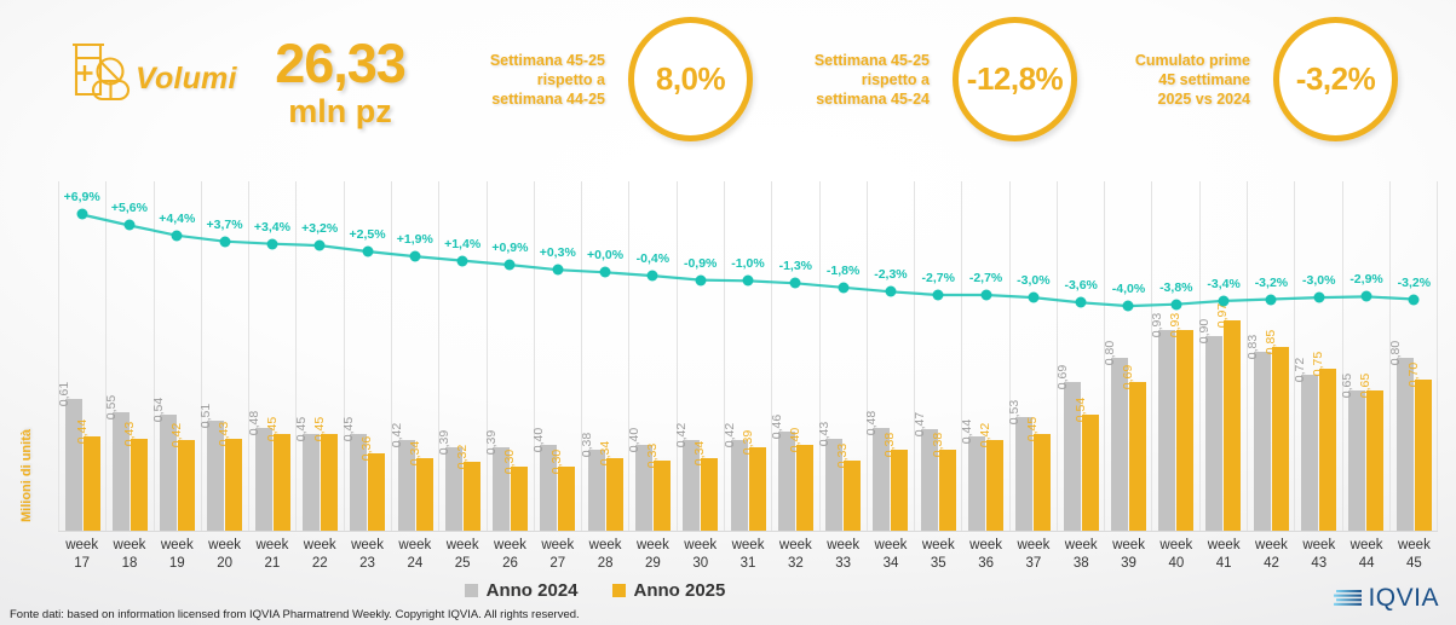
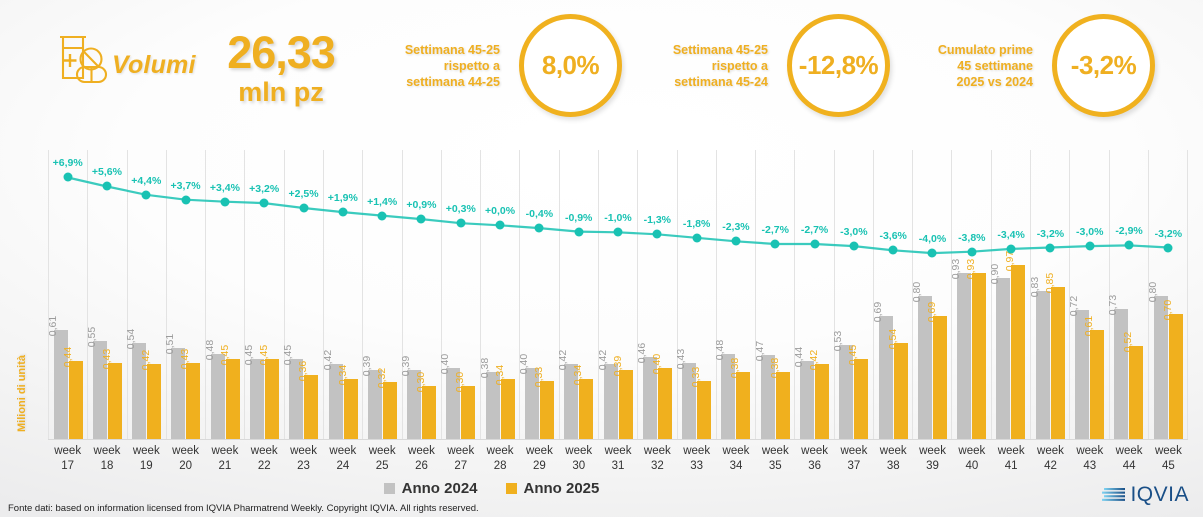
Anno 2025/week 43: 0,75 -> 0,61
Anno 2024/week 44: 0,65 -> 0,73
Anno 2025/week 44: 0,65 -> 0,52
